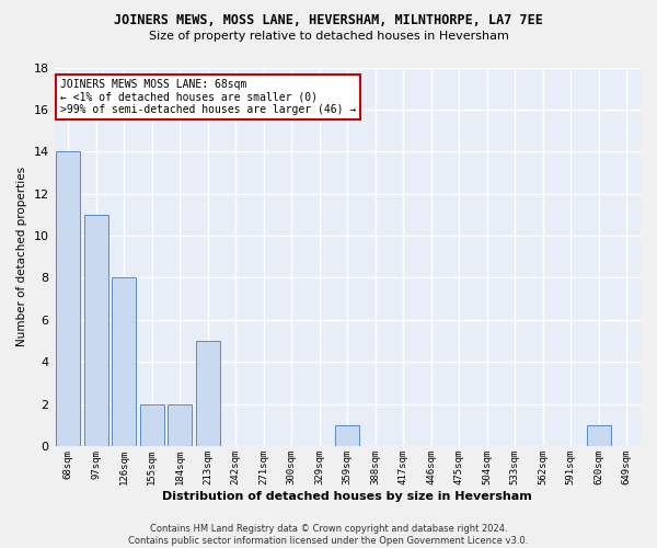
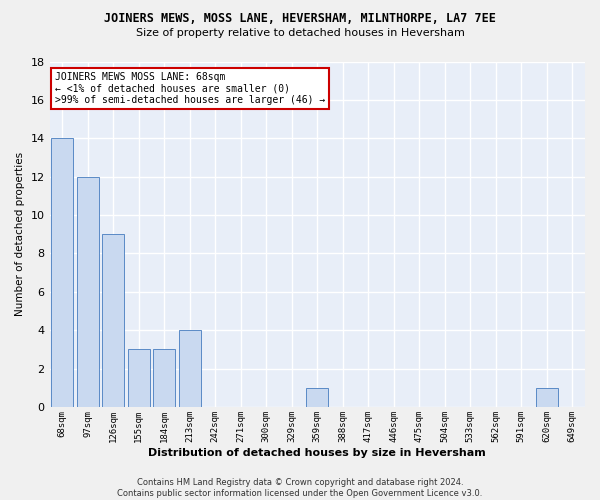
97sqm: 11 -> 12
126sqm: 8 -> 9
155sqm: 2 -> 3
184sqm: 2 -> 3
213sqm: 5 -> 4
